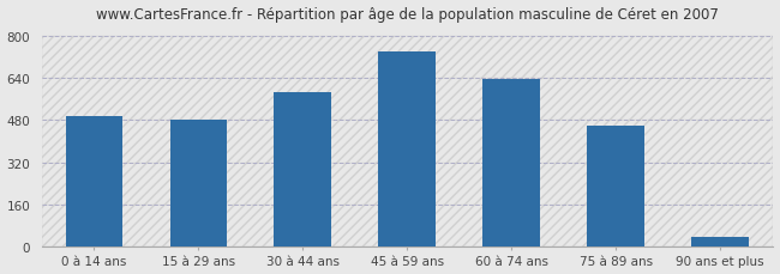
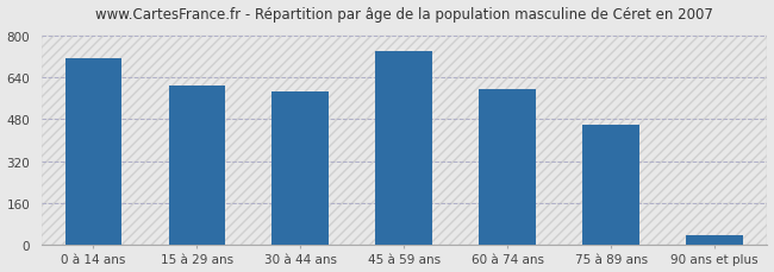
0 à 14 ans: 497 -> 715
15 à 29 ans: 484 -> 610
60 à 74 ans: 635 -> 595
